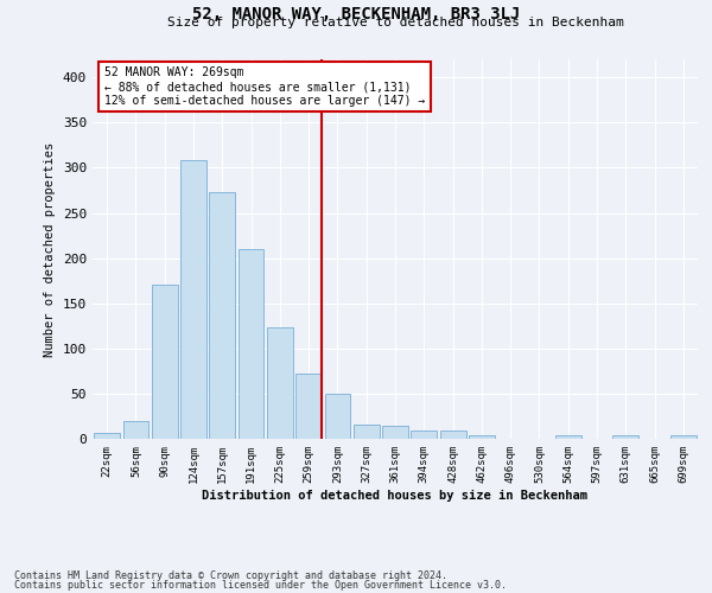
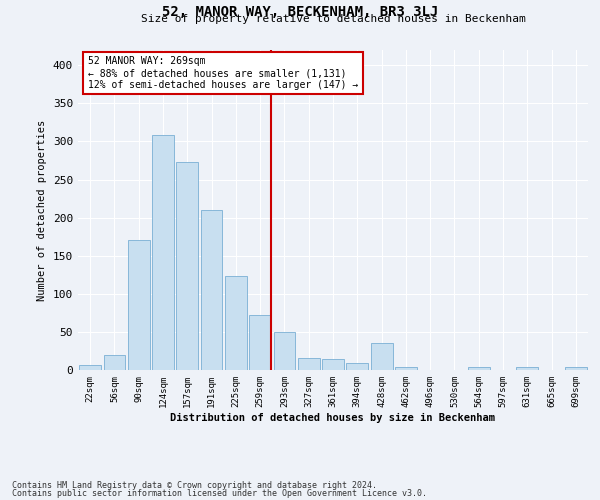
428sqm: 9 -> 36
